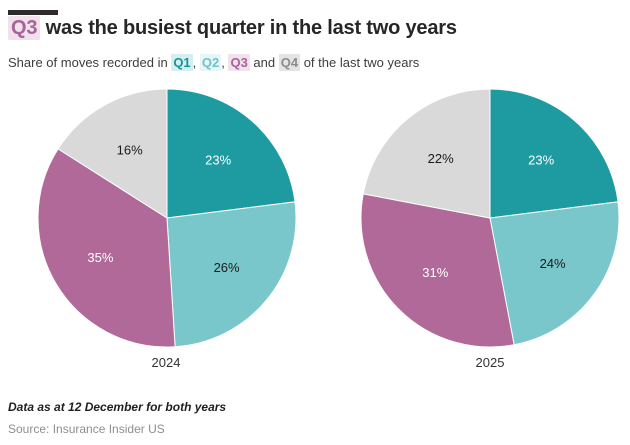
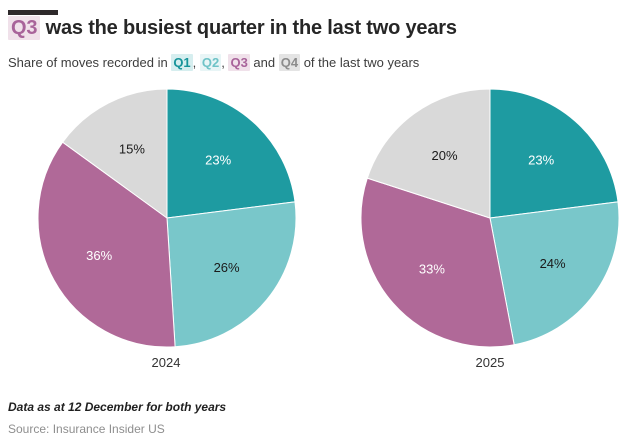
2024/Q3: 35% -> 36%
2024/Q4: 16% -> 15%
2025/Q3: 31% -> 33%
2025/Q4: 22% -> 20%
